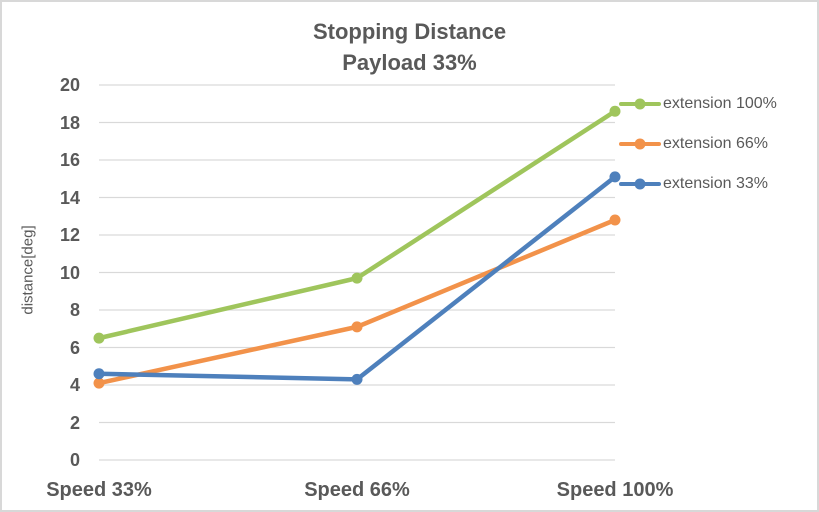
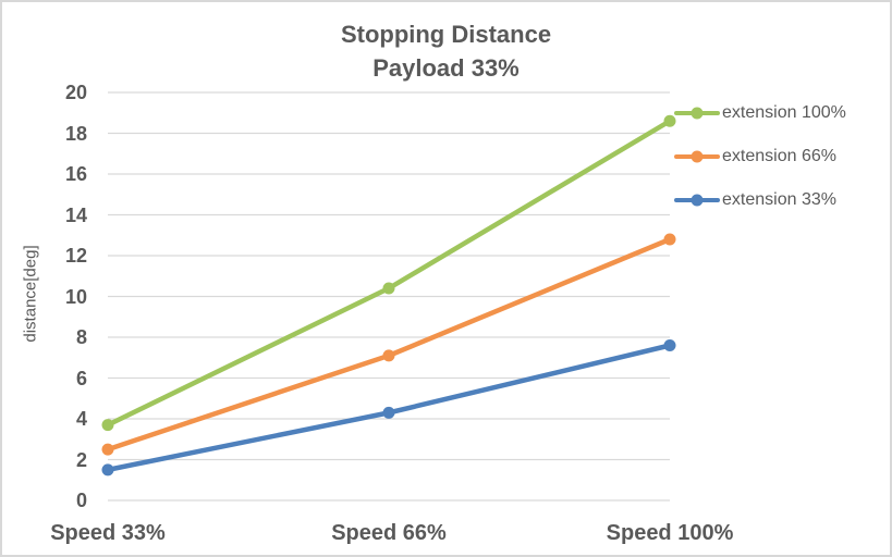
extension 100%/Speed 33%: 6.5 -> 3.7
extension 66%/Speed 33%: 4.1 -> 2.5
extension 33%/Speed 33%: 4.6 -> 1.5
extension 100%/Speed 66%: 9.7 -> 10.4
extension 33%/Speed 100%: 15.1 -> 7.6
